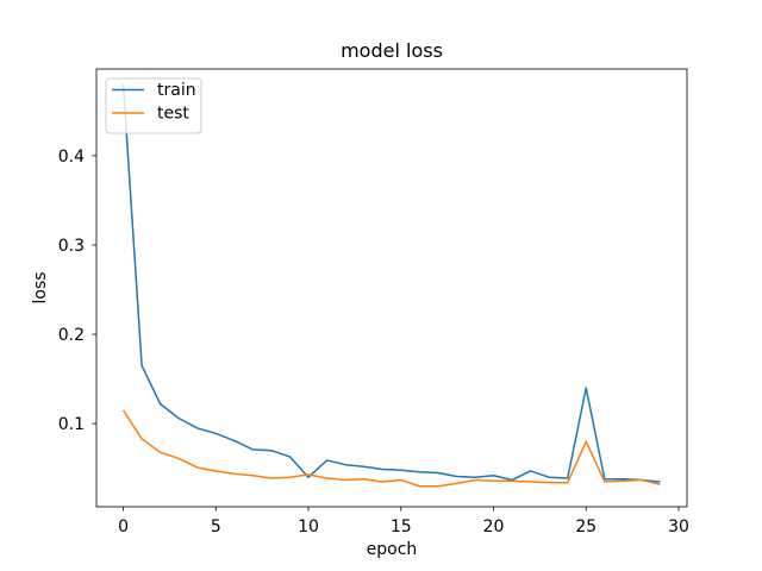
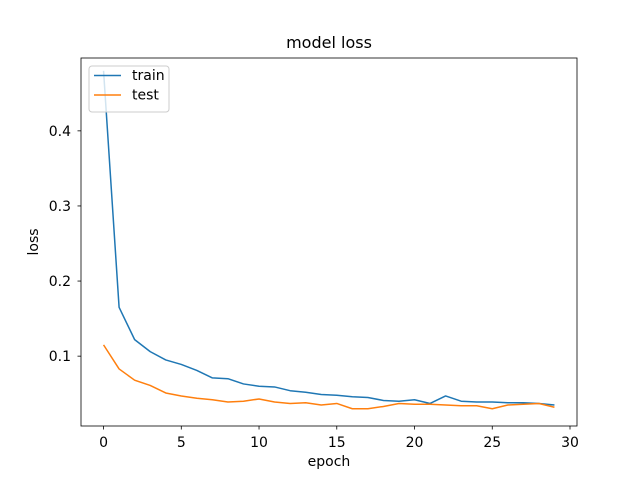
train/10: 0.04 -> 0.06
train/25: 0.14 -> 0.04
test/25: 0.08 -> 0.03
